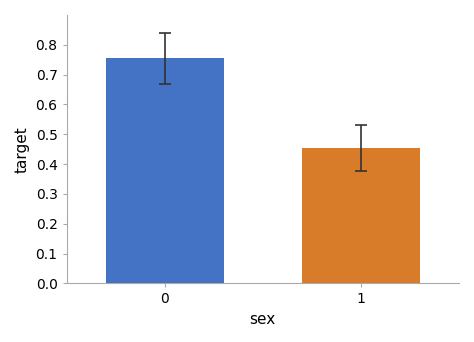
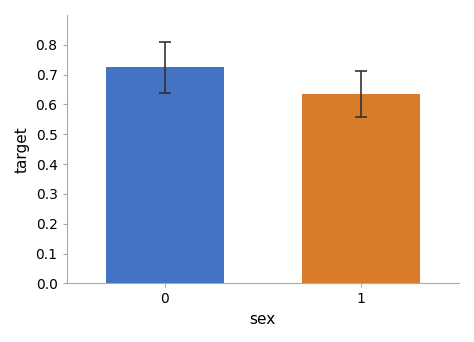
0: 0.755 -> 0.725
1: 0.453 -> 0.635
